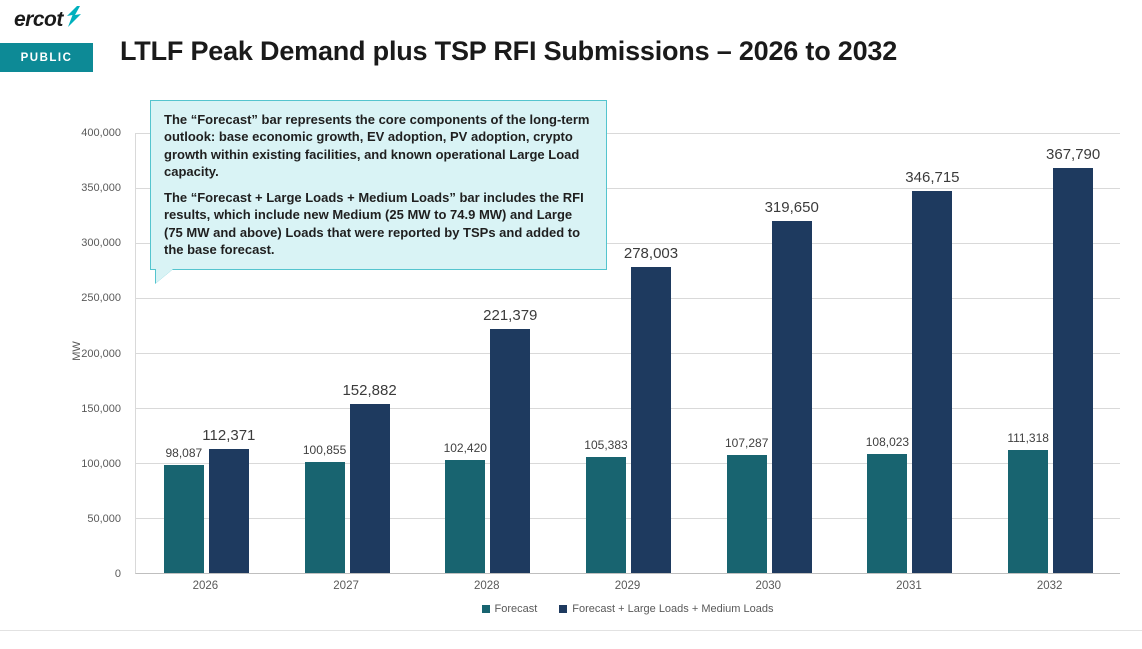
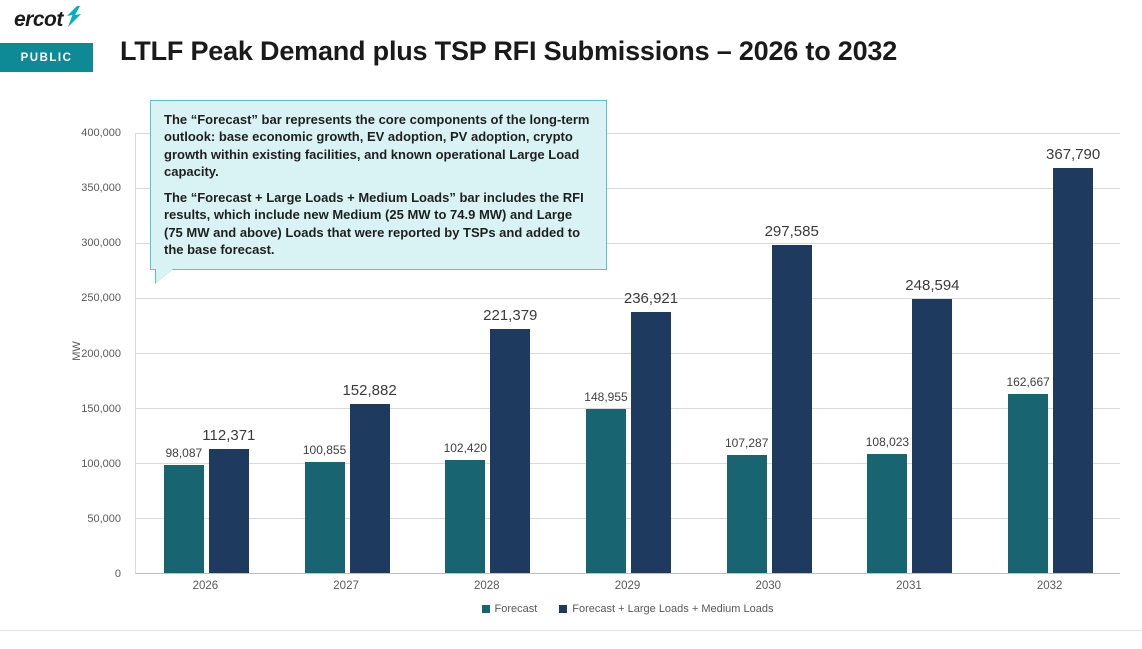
Forecast/2029: 105,383 -> 148,955
Forecast + Large Loads + Medium Loads/2029: 278,003 -> 236,921
Forecast + Large Loads + Medium Loads/2030: 319,650 -> 297,585
Forecast + Large Loads + Medium Loads/2031: 346,715 -> 248,594
Forecast/2032: 111,318 -> 162,667
